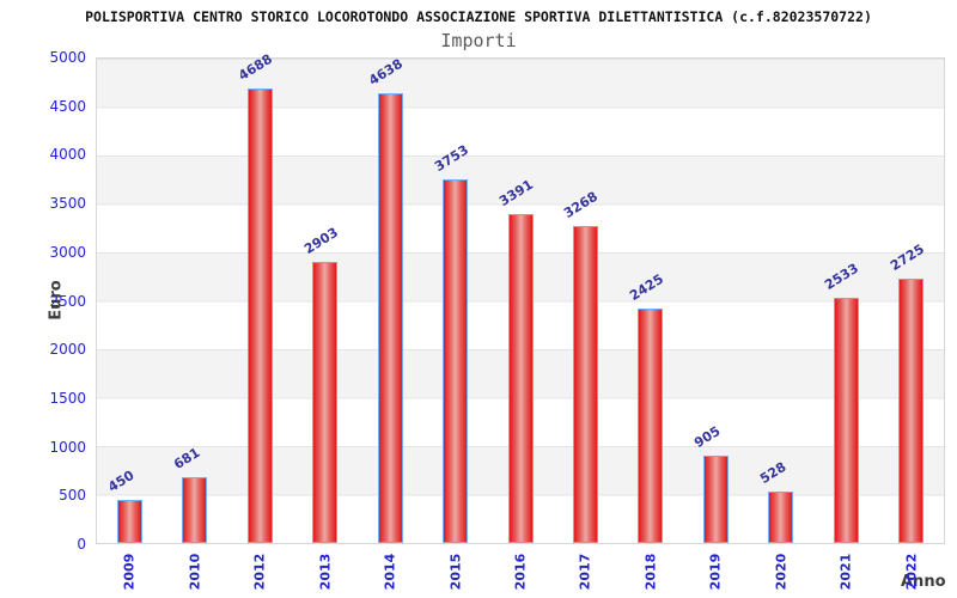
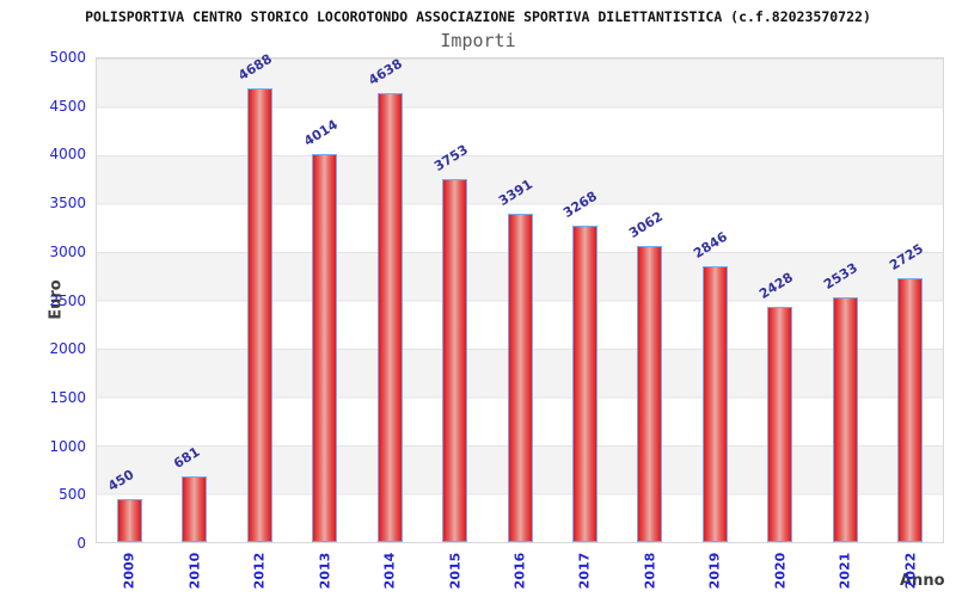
2013: 2903 -> 4014
2018: 2425 -> 3062
2019: 905 -> 2846
2020: 528 -> 2428
